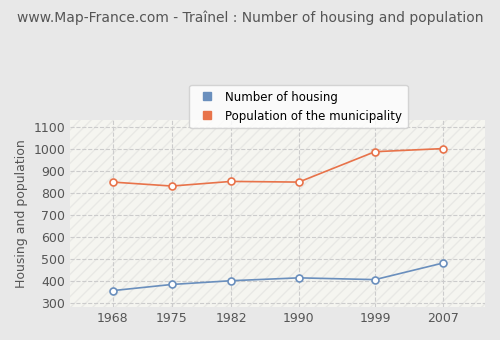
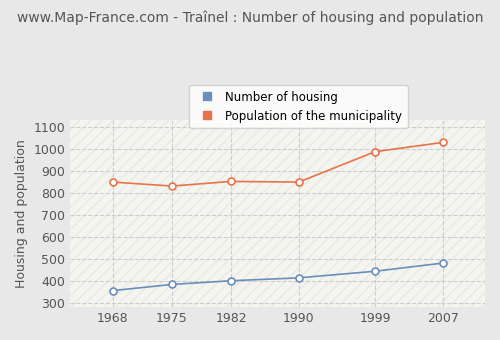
Number of housing/1999: 405 -> 443
Population of the municipality/2007: 1000 -> 1028
